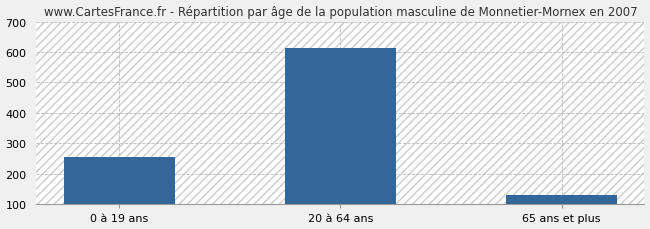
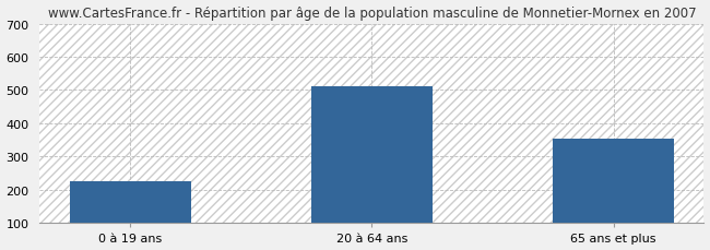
0 à 19 ans: 255 -> 225
20 à 64 ans: 614 -> 510
65 ans et plus: 130 -> 355
